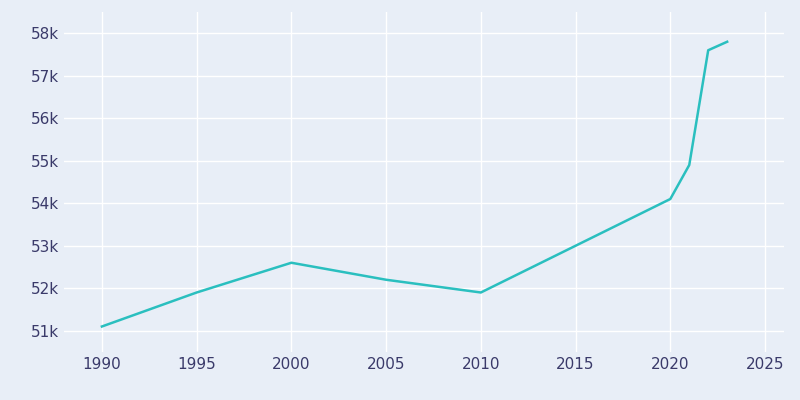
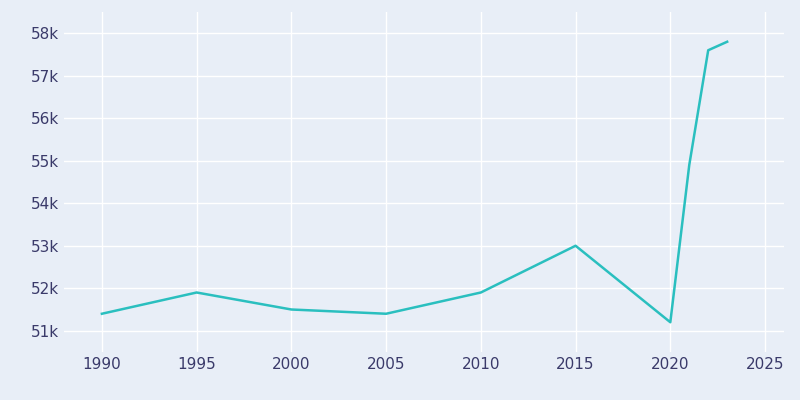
1990: 51.1k -> 51.4k
2000: 52.6k -> 51.5k
2005: 52.2k -> 51.4k
2020: 54.1k -> 51.2k
